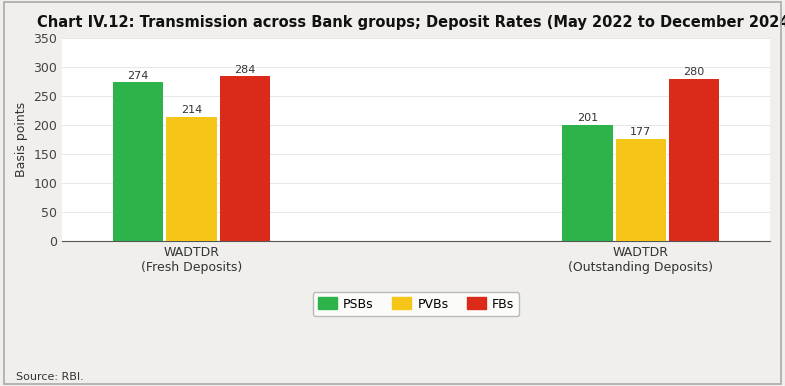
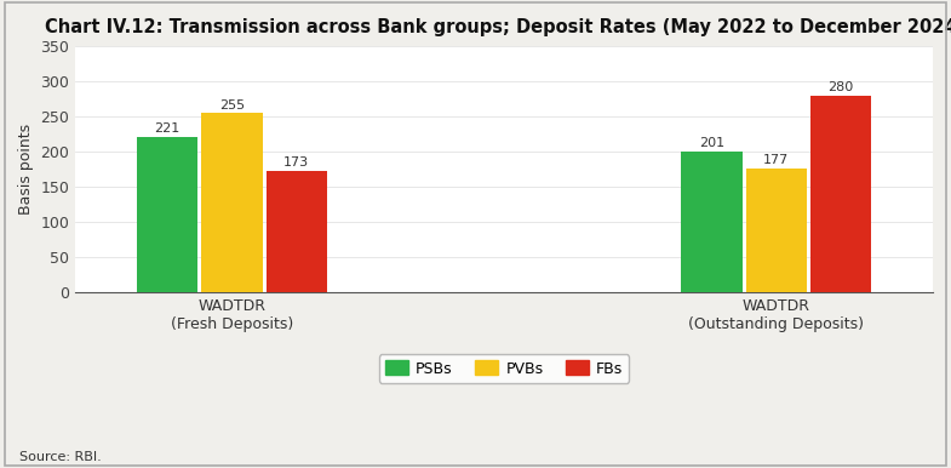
PSBs/WADTDR (Fresh Deposits): 274 -> 221
PVBs/WADTDR (Fresh Deposits): 214 -> 255
FBs/WADTDR (Fresh Deposits): 284 -> 173
